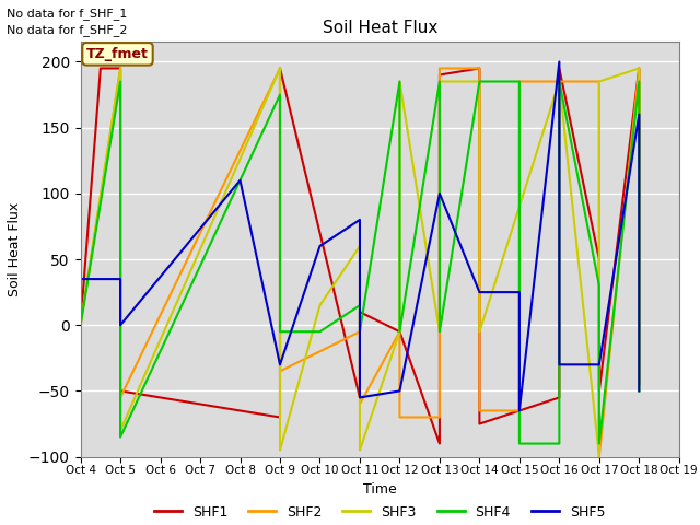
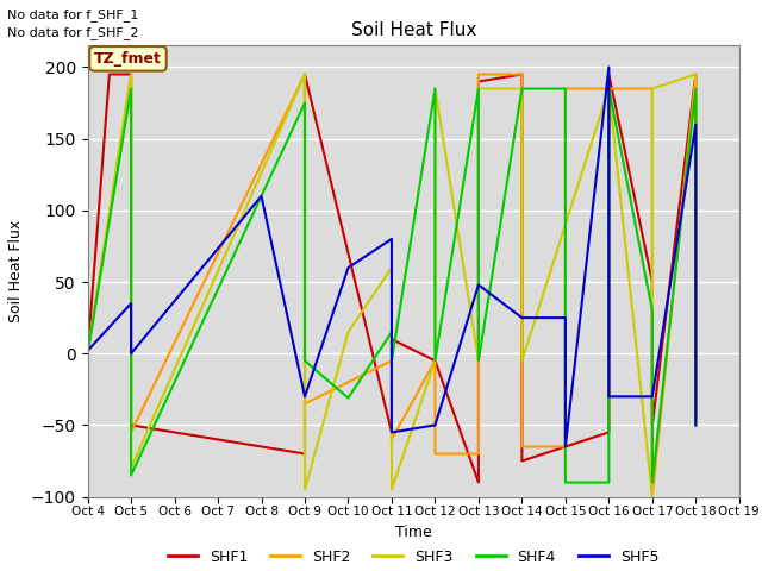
SHF5/Oct 4: 35 -> 2
SHF4/Oct 10: -5 -> -31
SHF5/Oct 13: 100 -> 48
